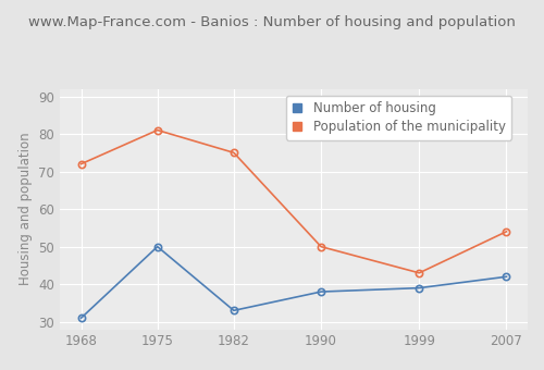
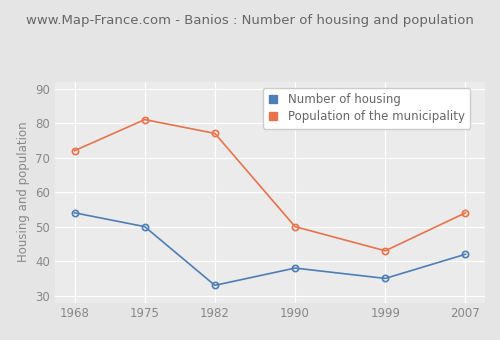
Number of housing/1968: 31 -> 54
Population of the municipality/1982: 75 -> 77
Number of housing/1999: 39 -> 35
